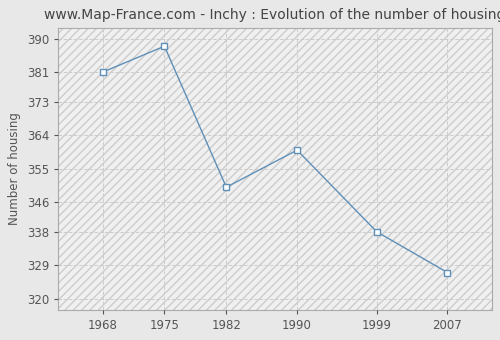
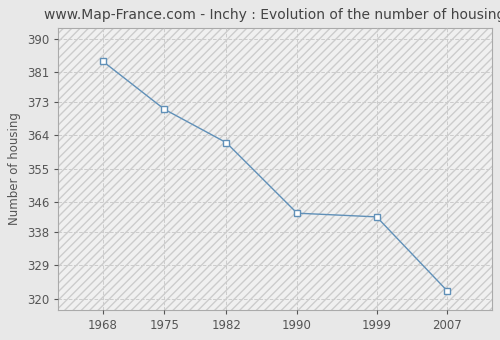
1968: 381 -> 384
1975: 388 -> 371
1982: 350 -> 362
1990: 360 -> 343
1999: 338 -> 342
2007: 327 -> 322
